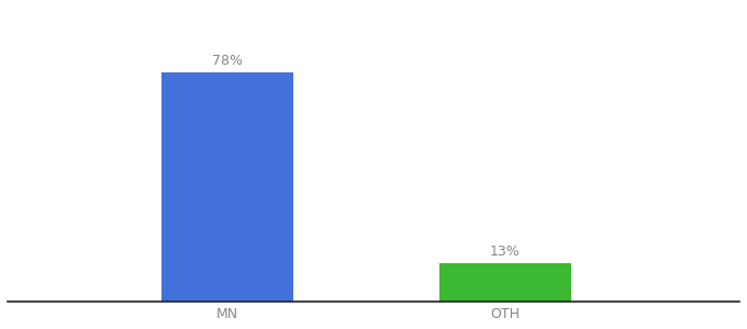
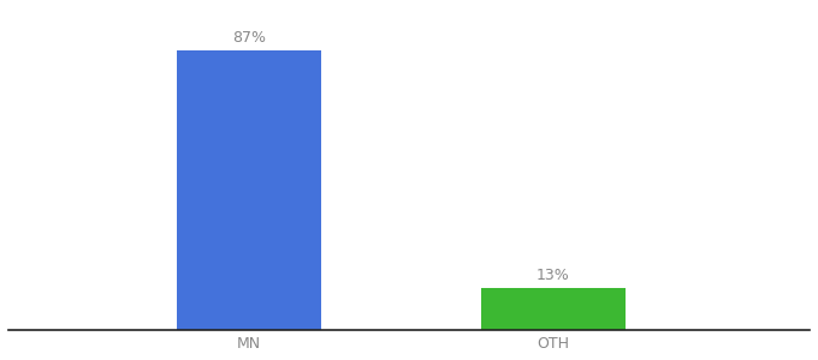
MN: 78% -> 87%
